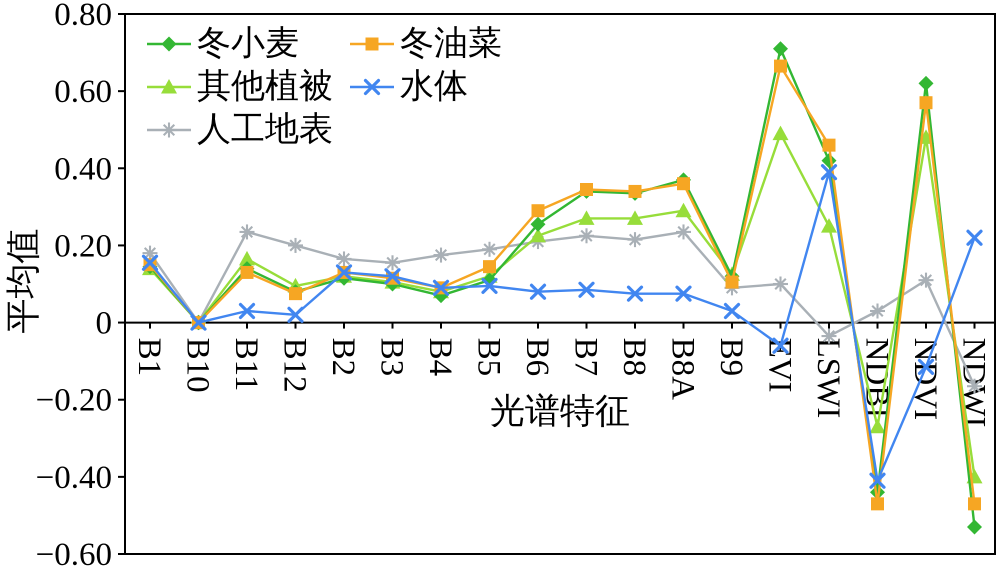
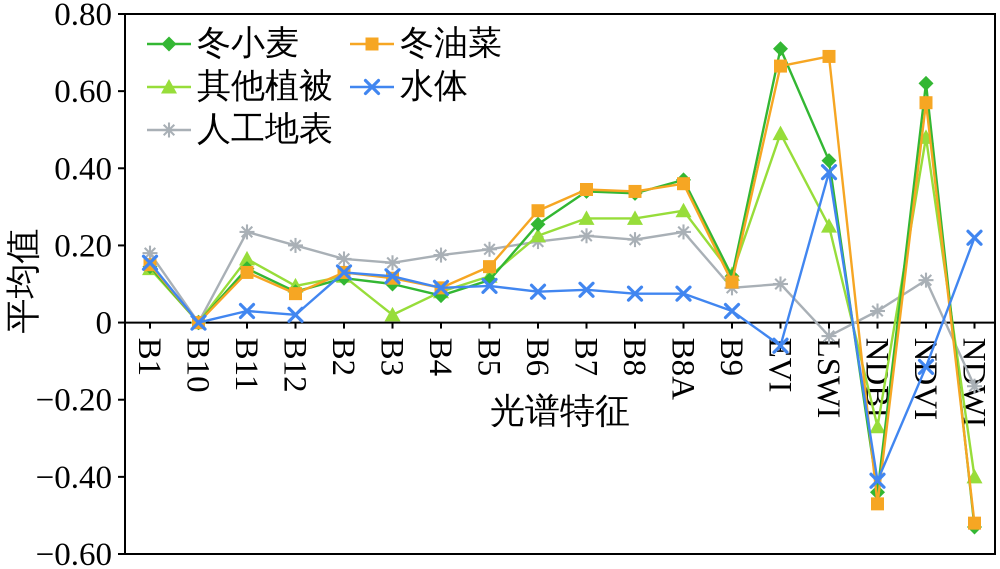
其他植被/B3: 0.10 -> 0.02
冬油菜/LSWI: 0.46 -> 0.69
冬油菜/NDWI: -0.47 -> -0.52
